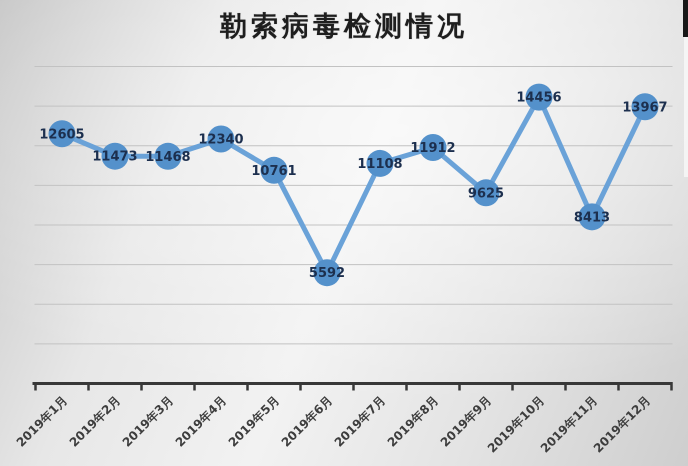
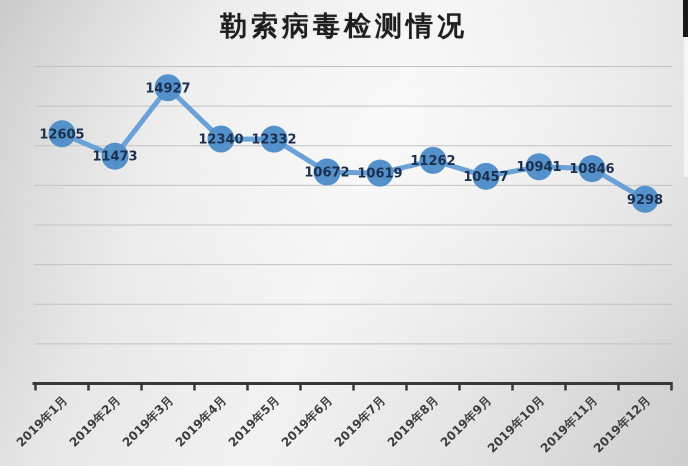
2019年3月: 11468 -> 14927
2019年5月: 10761 -> 12332
2019年6月: 5592 -> 10672
2019年7月: 11108 -> 10619
2019年8月: 11912 -> 11262
2019年9月: 9625 -> 10457
2019年10月: 14456 -> 10941
2019年11月: 8413 -> 10846
2019年12月: 13967 -> 9298
